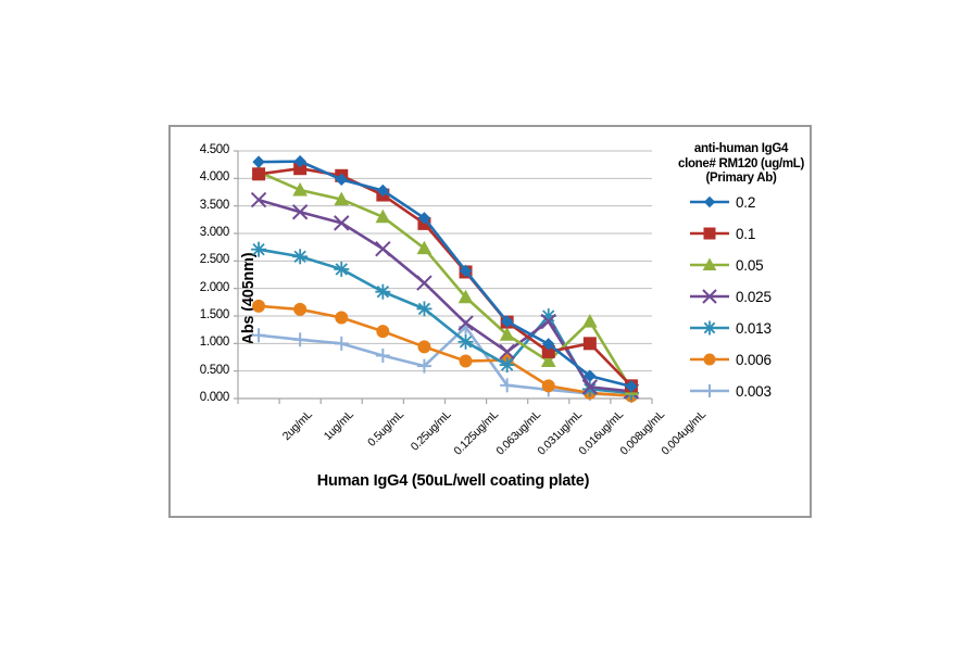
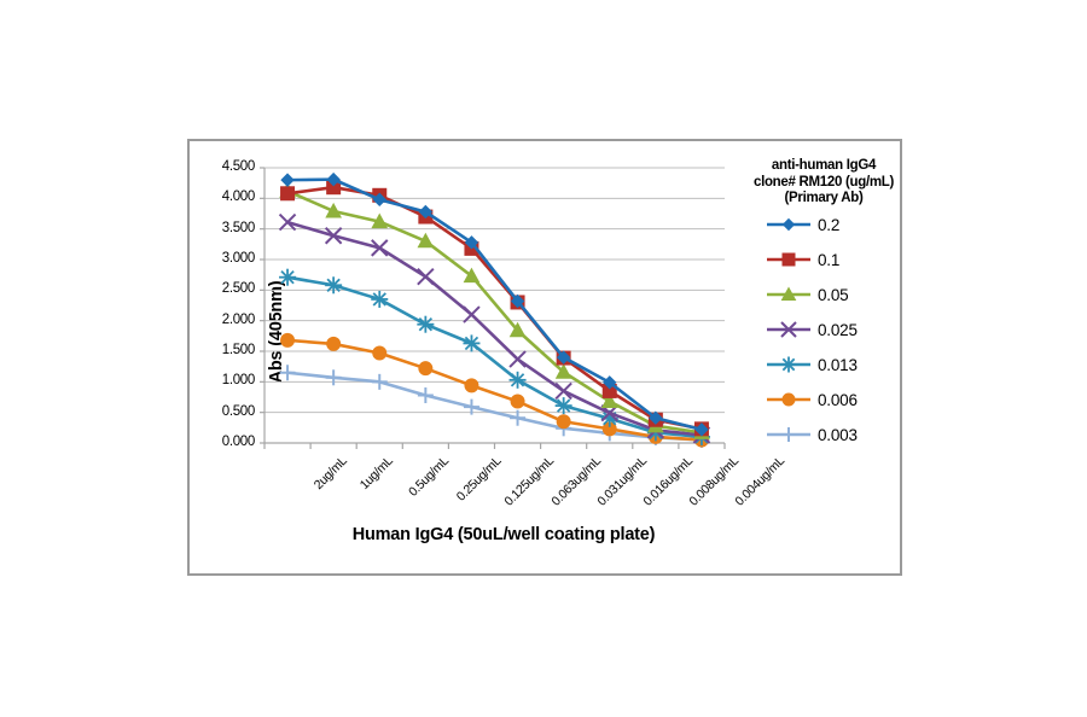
0.003/0.063ug/mL: 1.3 -> 0.4
0.006/0.031ug/mL: 0.7 -> 0.3
0.025/0.016ug/mL: 1.4 -> 0.5
0.013/0.016ug/mL: 1.5 -> 0.4
0.1/0.008ug/mL: 1.0 -> 0.4
0.05/0.008ug/mL: 1.4 -> 0.3
